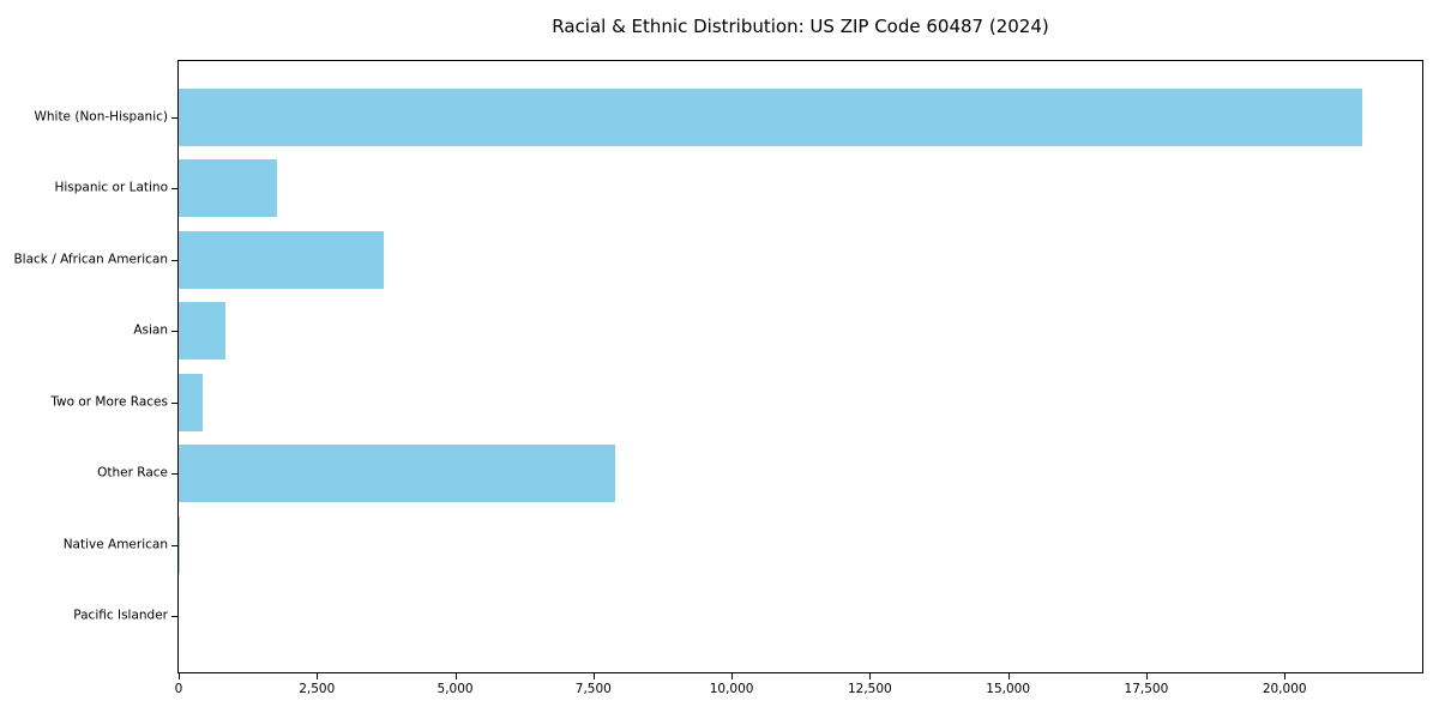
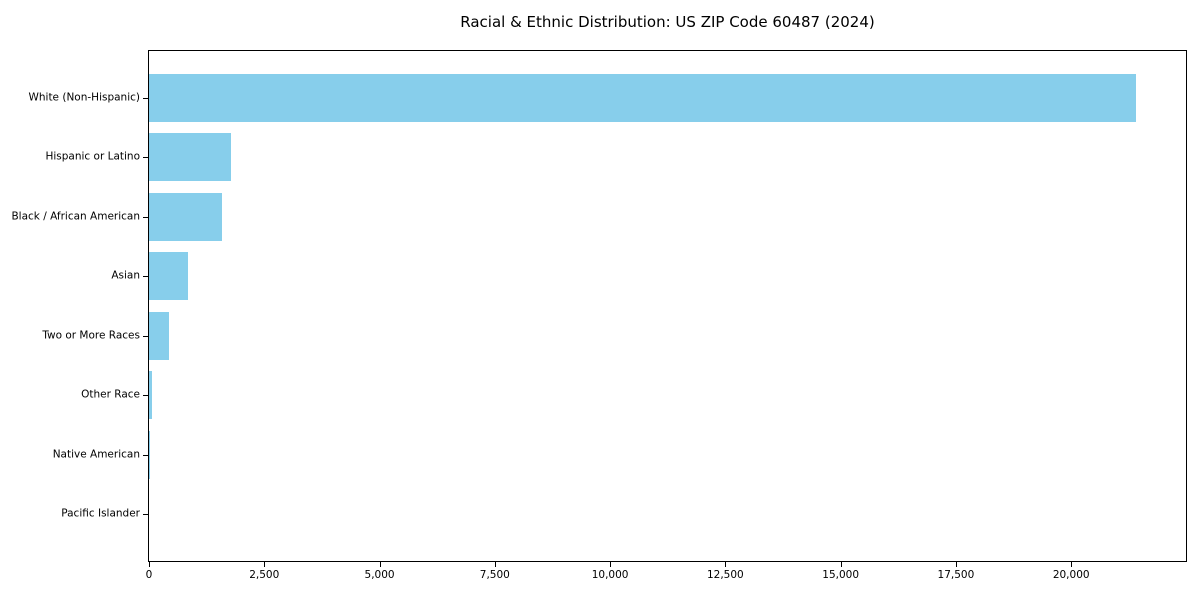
Black / African American: 3700 -> 1600
Other Race: 7900 -> 100
